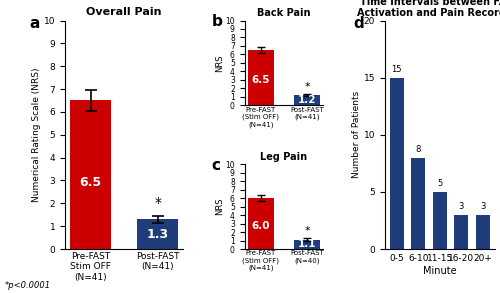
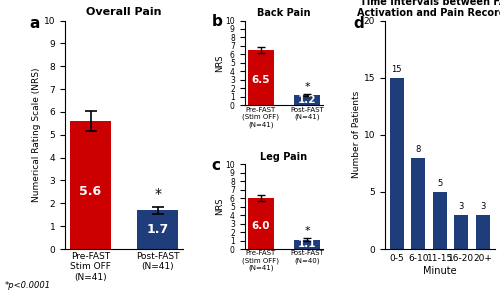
Overall Pain/Pre-FAST Stim OFF (N=41): 6.5 -> 5.6
Overall Pain/Post-FAST (N=41): 1.3 -> 1.7
